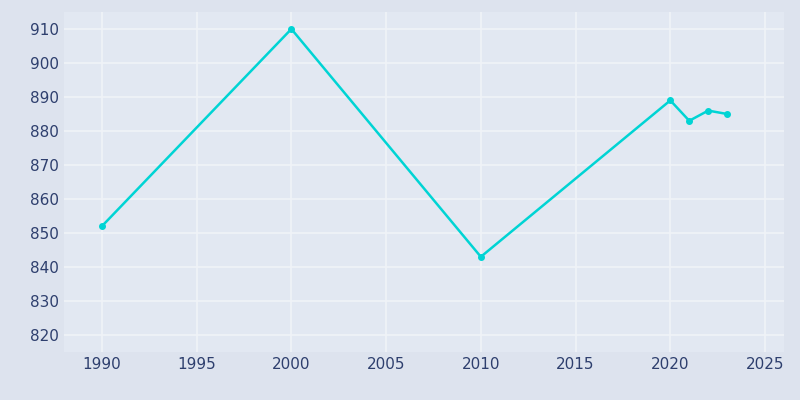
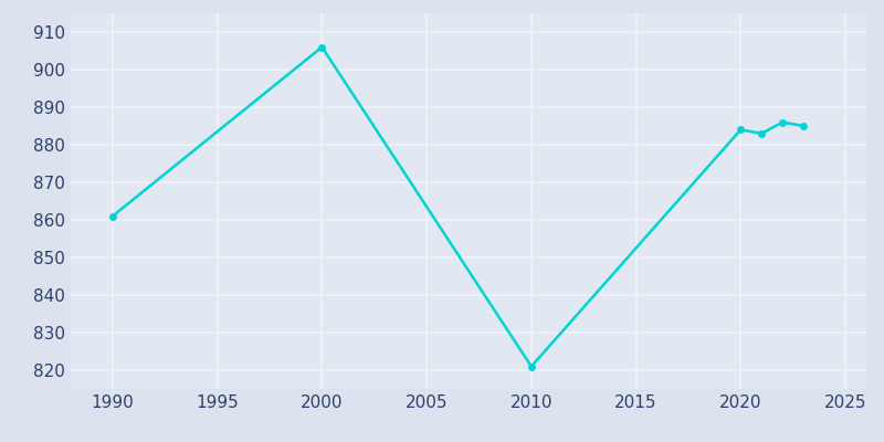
1990: 852 -> 861
2000: 910 -> 906
2010: 843 -> 821
2020: 889 -> 884
